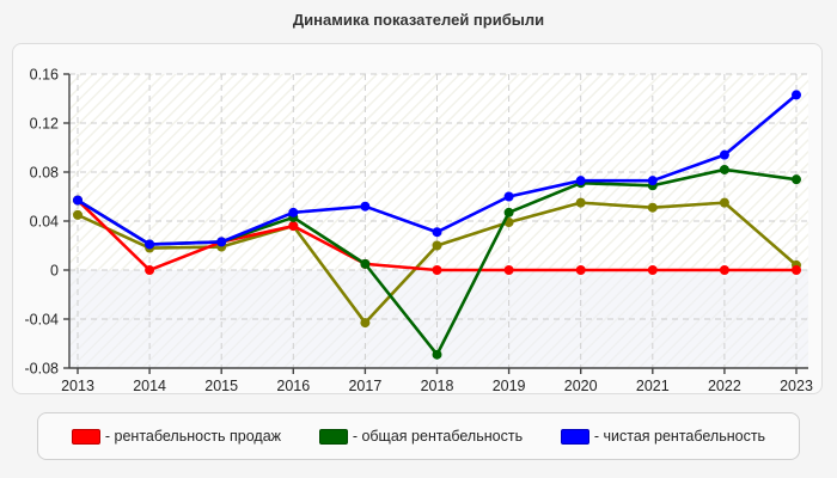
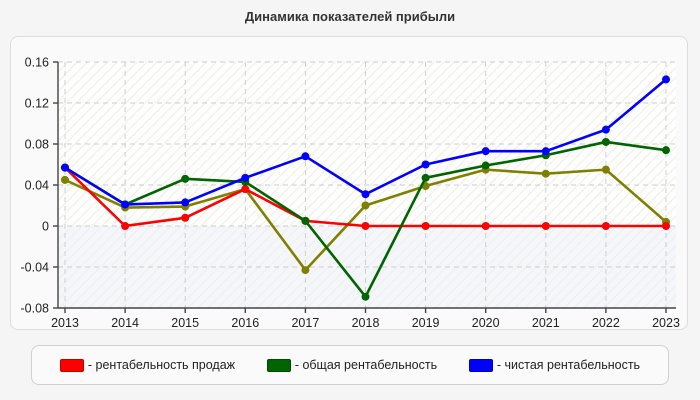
- рентабельность продаж/2015: 0.023 -> 0.008
- общая рентабельность/2015: 0.023 -> 0.046
- чистая рентабельность/2017: 0.052 -> 0.068
- общая рентабельность/2020: 0.071 -> 0.059
